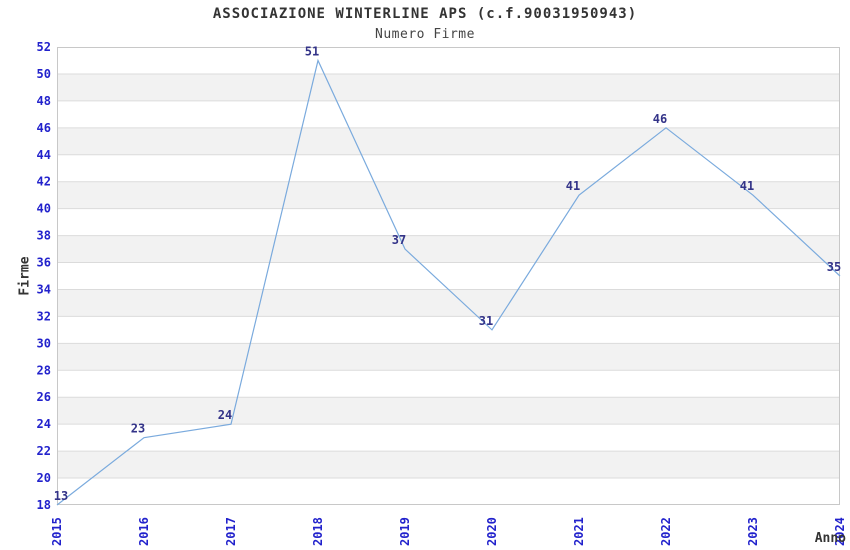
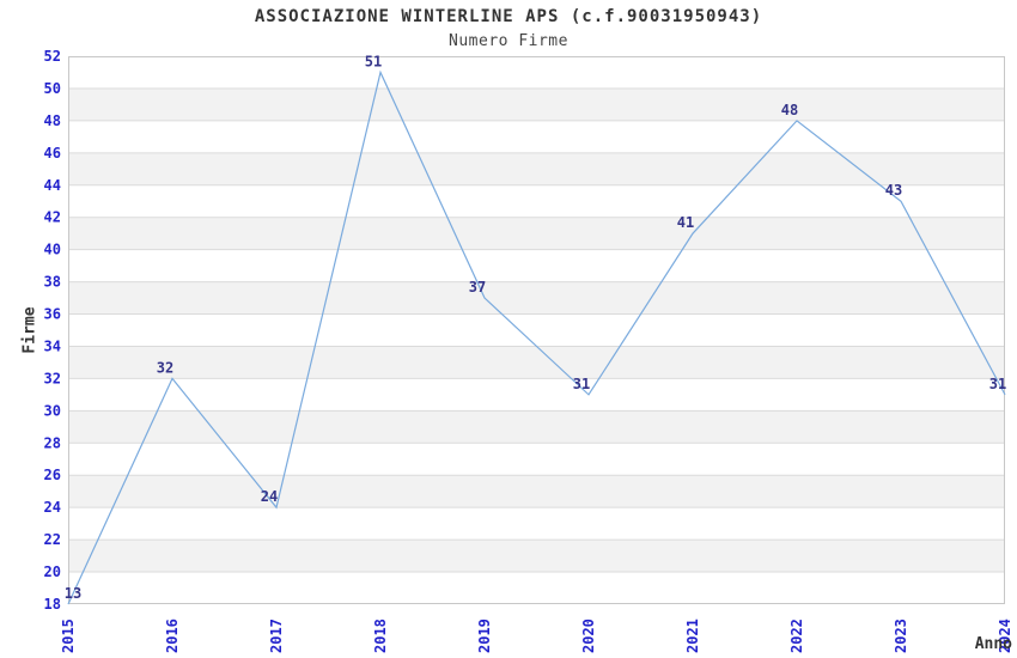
2016: 23 -> 32
2022: 46 -> 48
2023: 41 -> 43
2024: 35 -> 31
